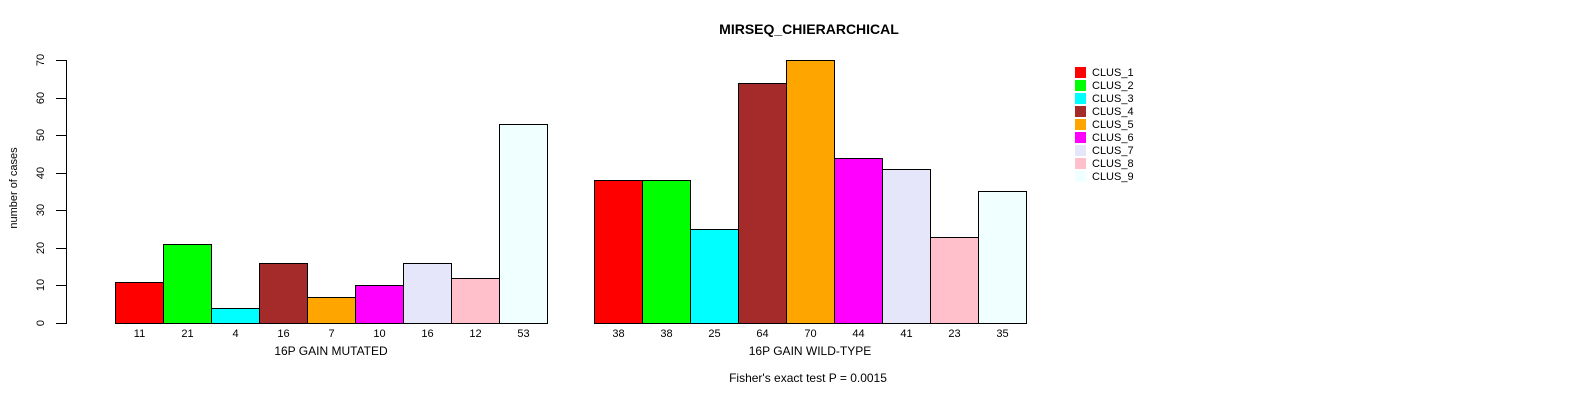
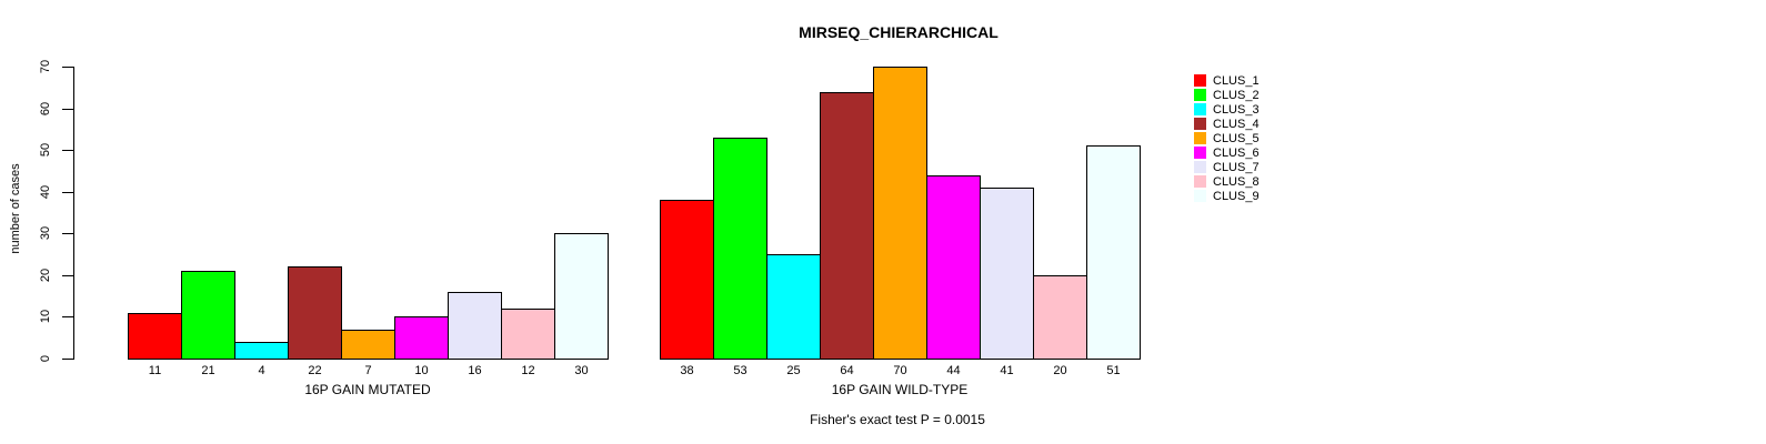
CLUS_4/16P GAIN MUTATED: 16 -> 22
CLUS_9/16P GAIN MUTATED: 53 -> 30
CLUS_2/16P GAIN WILD-TYPE: 38 -> 53
CLUS_8/16P GAIN WILD-TYPE: 23 -> 20
CLUS_9/16P GAIN WILD-TYPE: 35 -> 51
